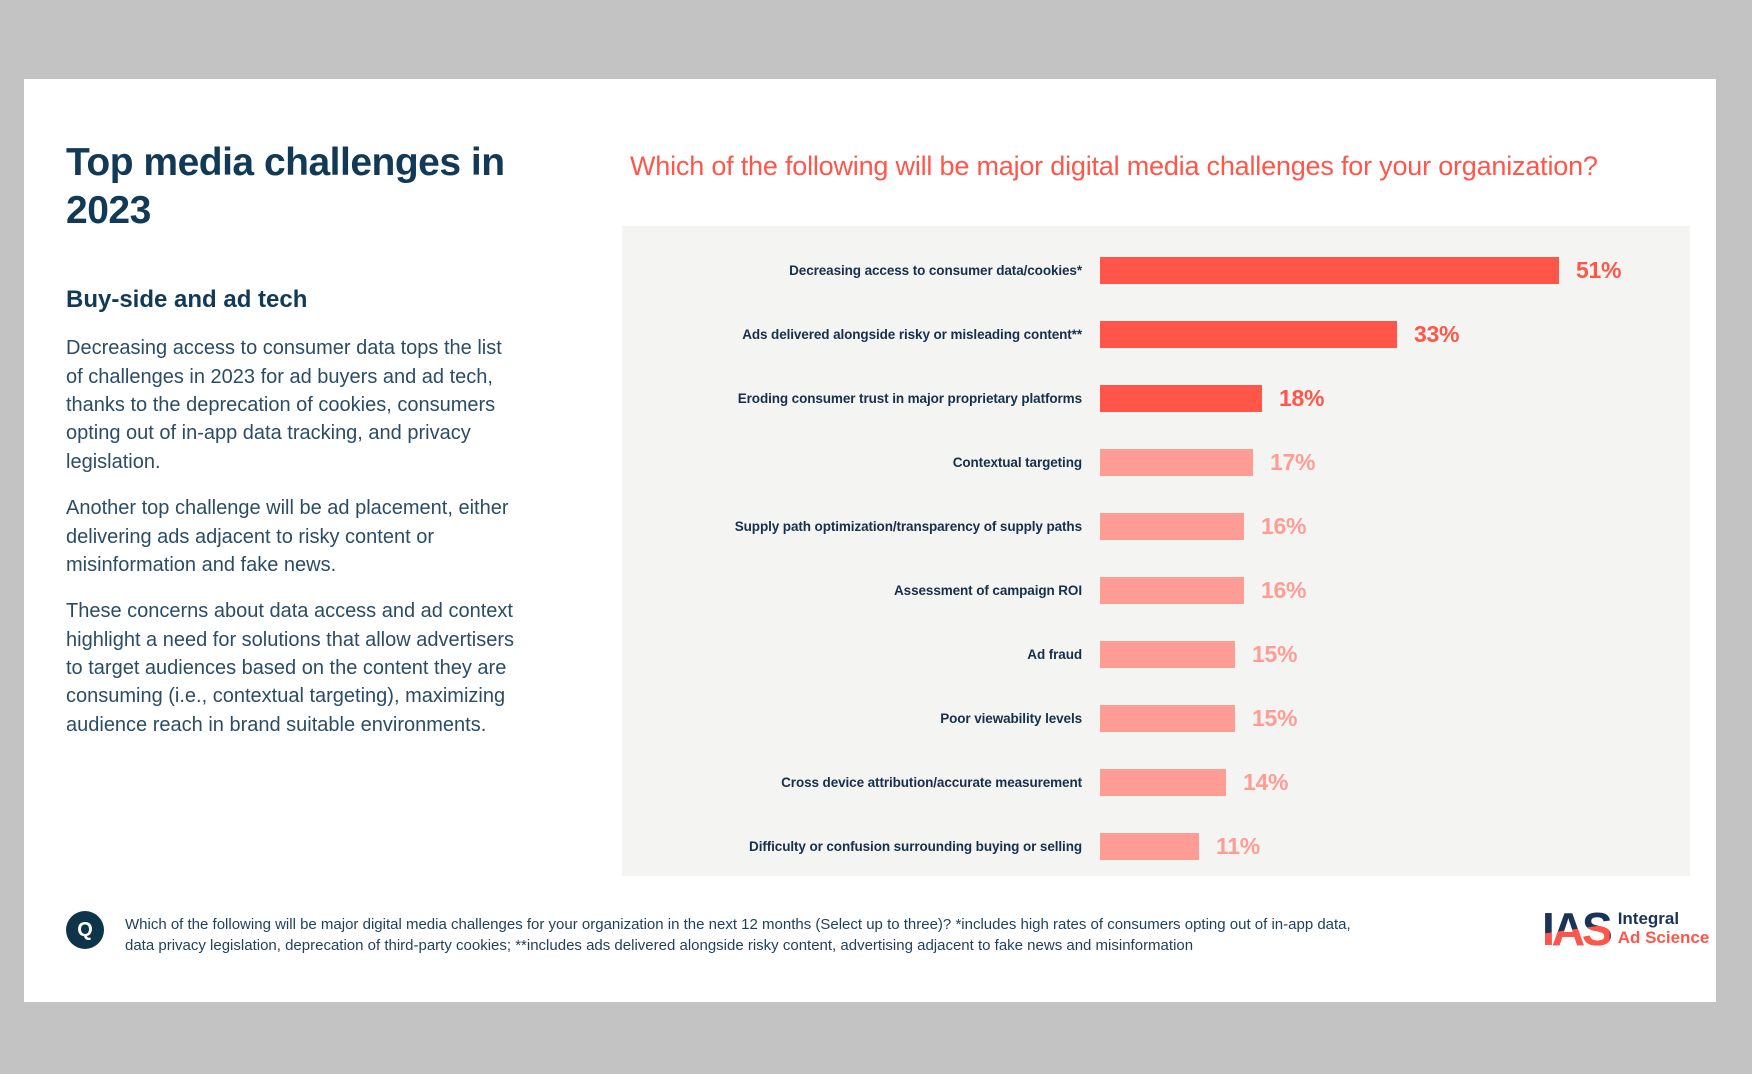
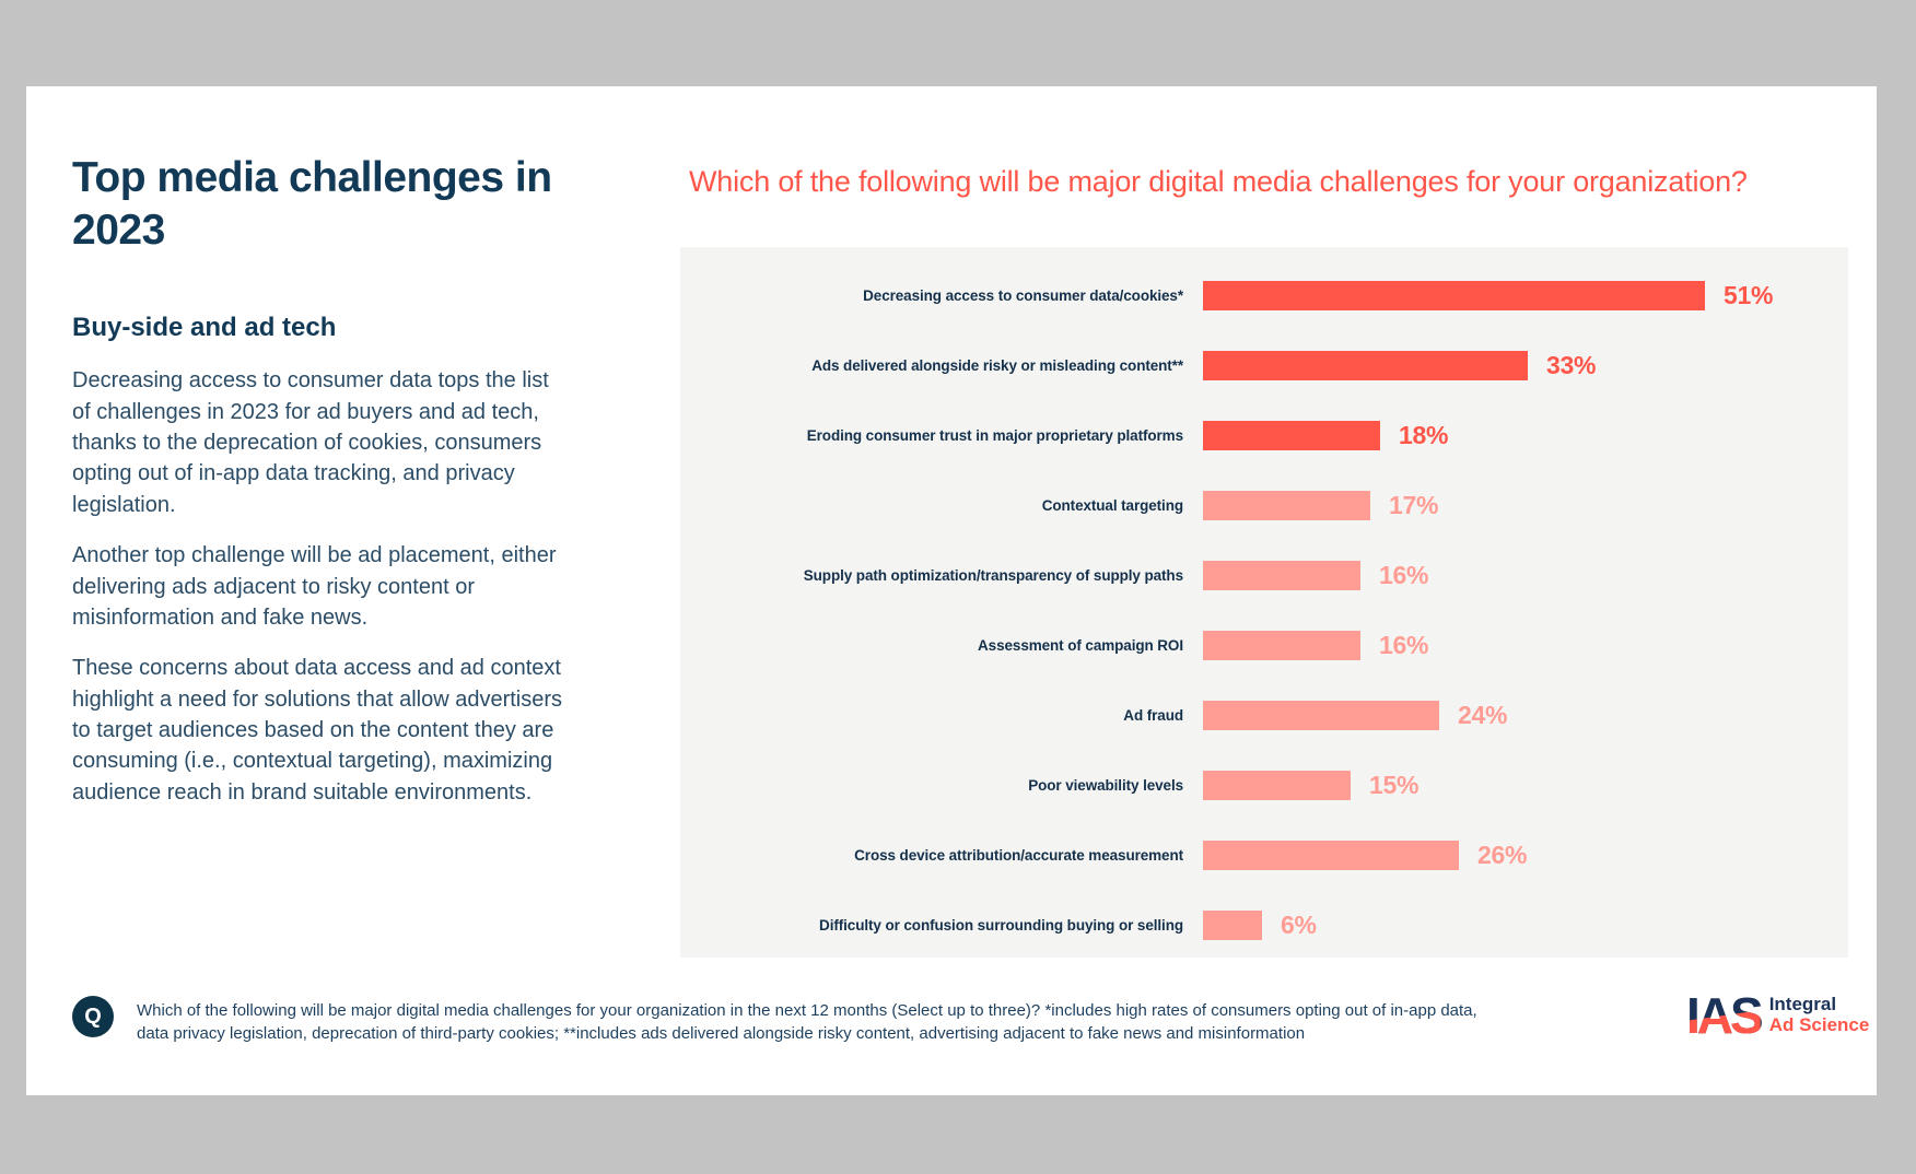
Ad fraud: 15% -> 24%
Cross device attribution/accurate measurement: 14% -> 26%
Difficulty or confusion surrounding buying or selling: 11% -> 6%
